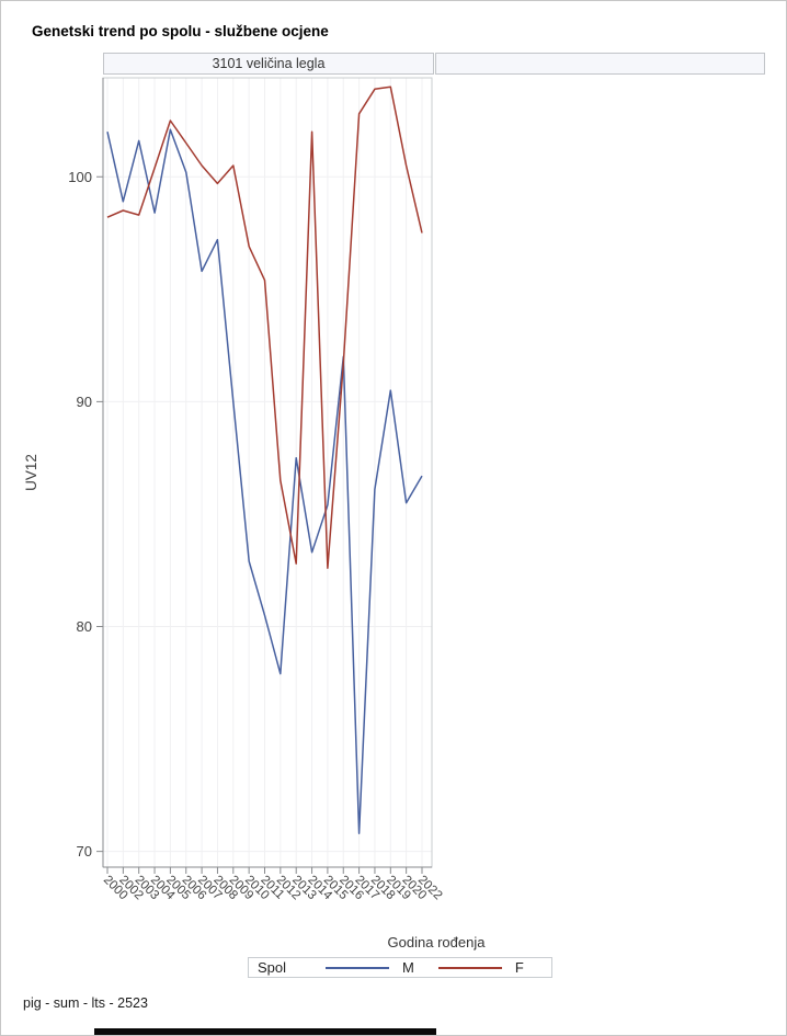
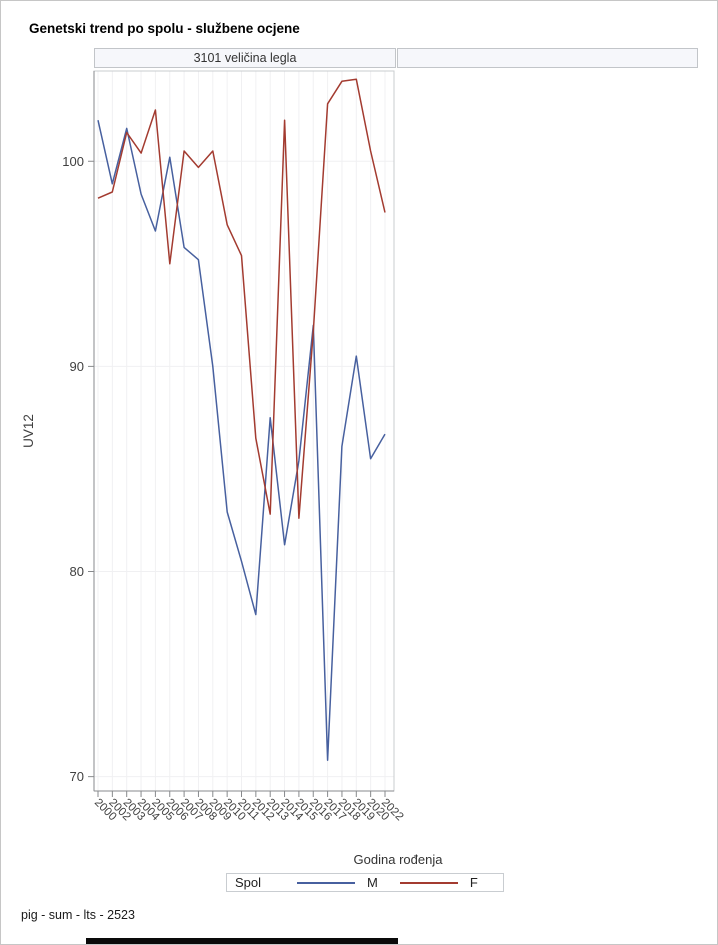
F/2003: 98.3 -> 101.4
M/2005: 102.1 -> 96.6
F/2006: 101.5 -> 95.0
M/2008: 97.2 -> 95.2
M/2014: 83.3 -> 81.3
